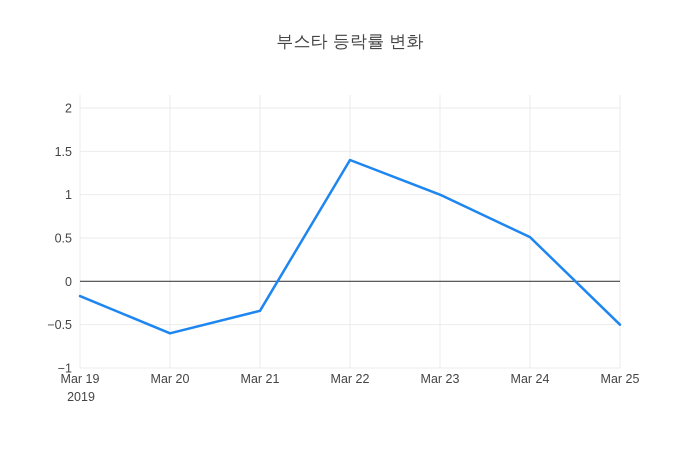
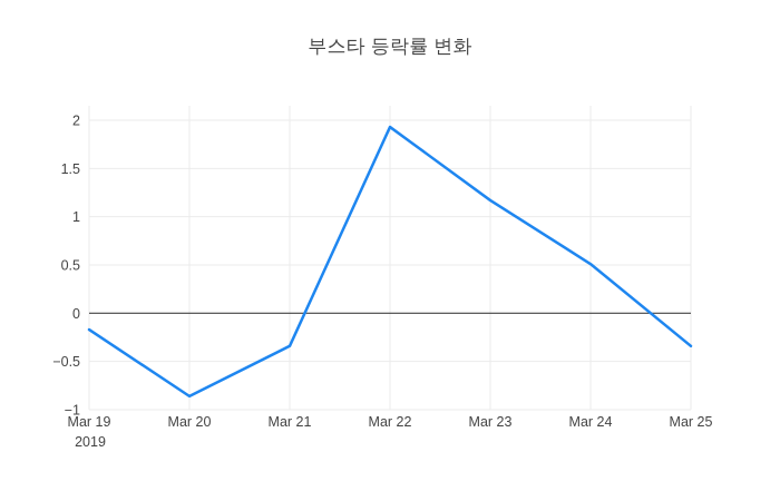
Mar 20: -0.6 -> -0.9
Mar 22: 1.4 -> 1.9
Mar 23: 1.0 -> 1.2
Mar 25: -0.5 -> -0.3
